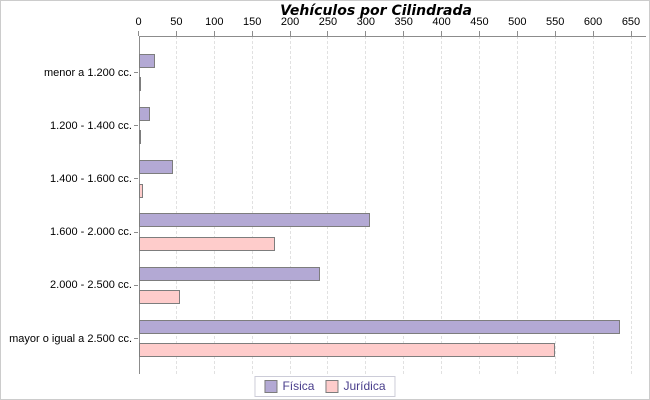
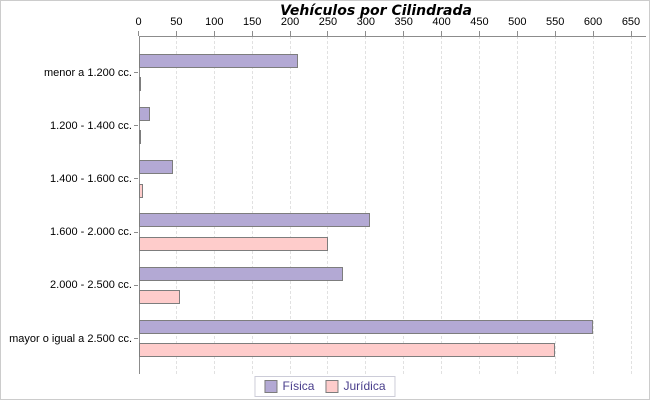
Física/menor a 1.200 cc.: 20 -> 210
Jurídica/1.600 - 2.000 cc.: 180 -> 250
Física/2.000 - 2.500 cc.: 240 -> 270
Física/mayor o igual a 2.500 cc.: 640 -> 600
